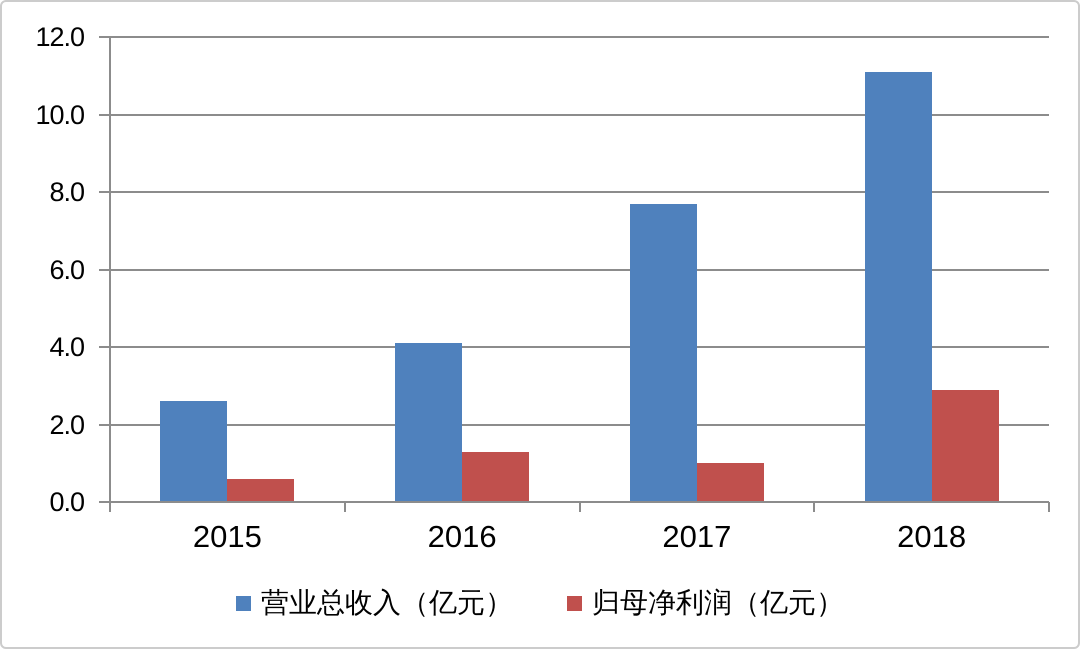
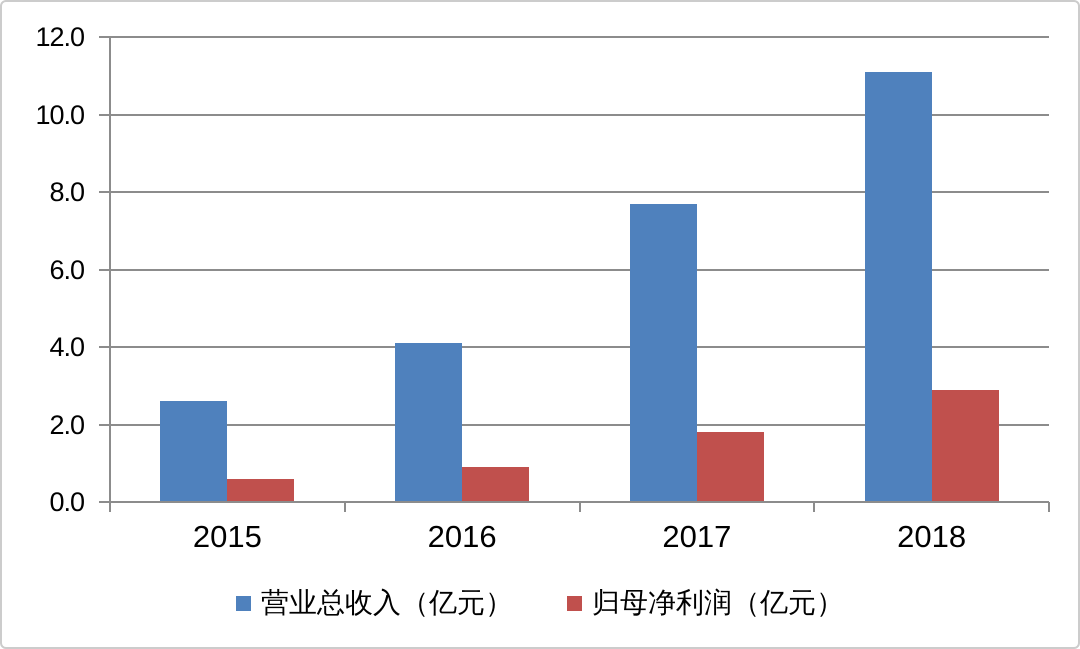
归母净利润（亿元）/2016: 1.3 -> 0.9
归母净利润（亿元）/2017: 1.0 -> 1.8
